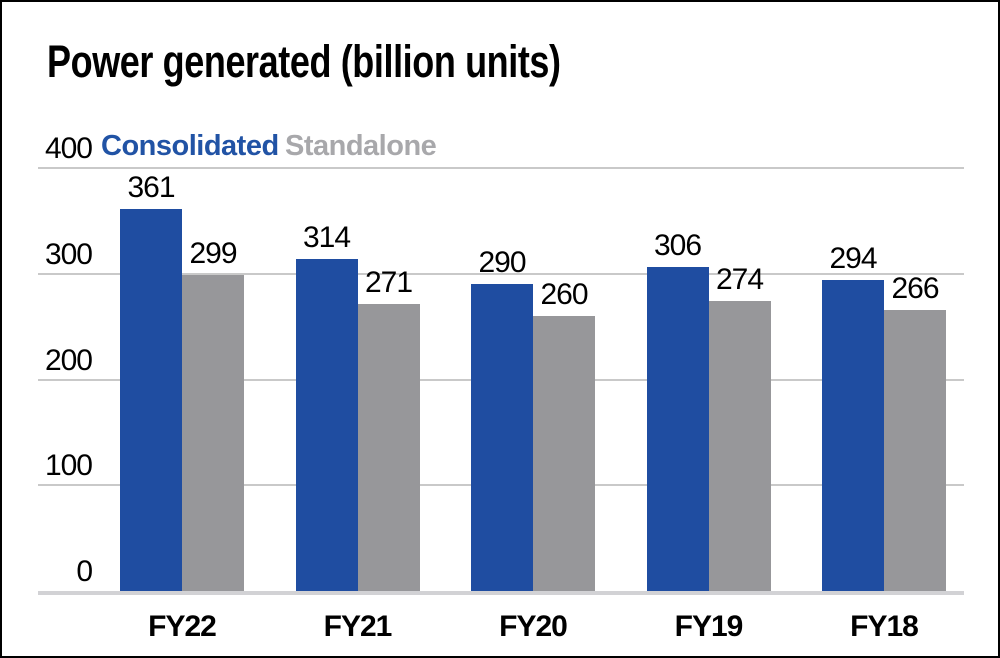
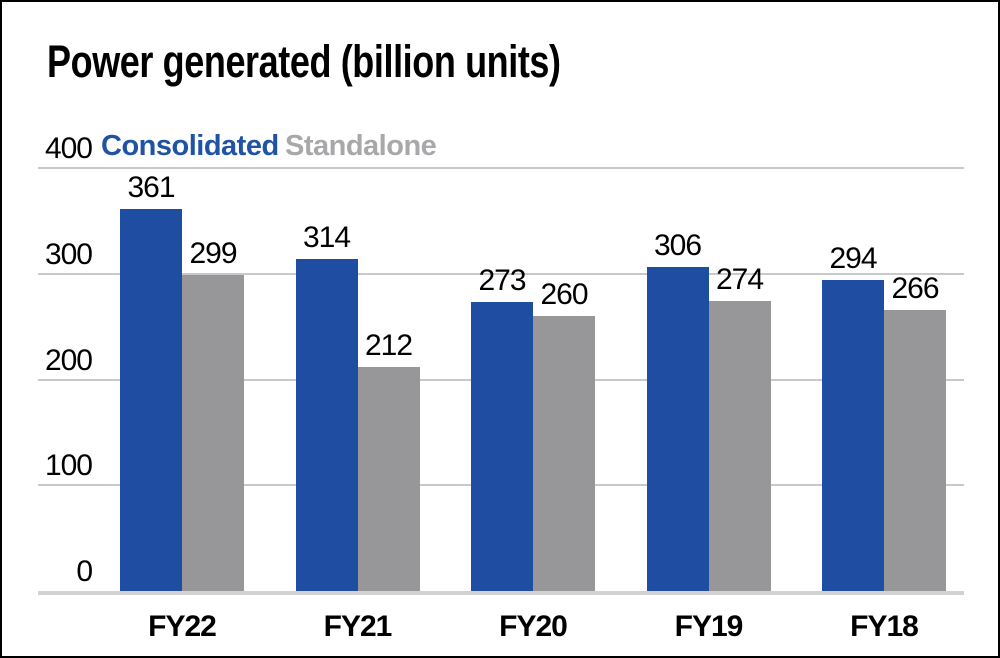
Standalone/FY21: 271 -> 212
Consolidated/FY20: 290 -> 273
